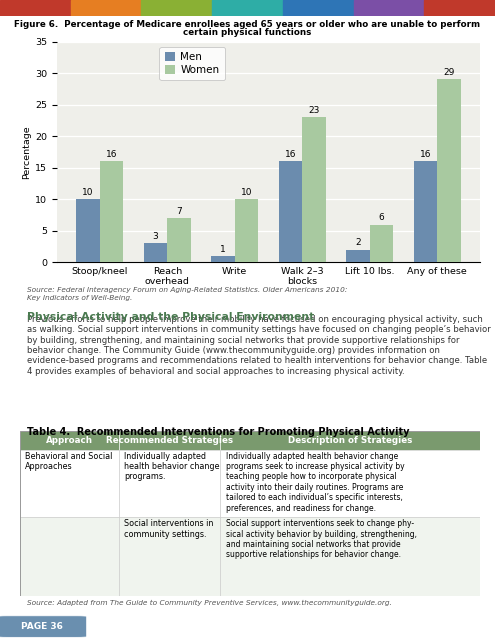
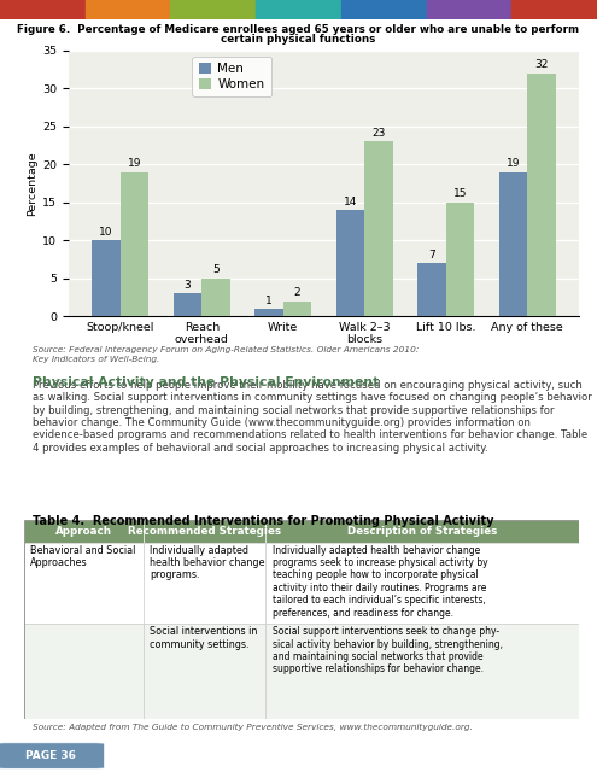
Women/Stoop/kneel: 16 -> 19
Women/Reach overhead: 7 -> 5
Women/Write: 10 -> 2
Men/Walk 2–3 blocks: 16 -> 14
Men/Lift 10 lbs.: 2 -> 7
Women/Lift 10 lbs.: 6 -> 15
Men/Any of these: 16 -> 19
Women/Any of these: 29 -> 32
